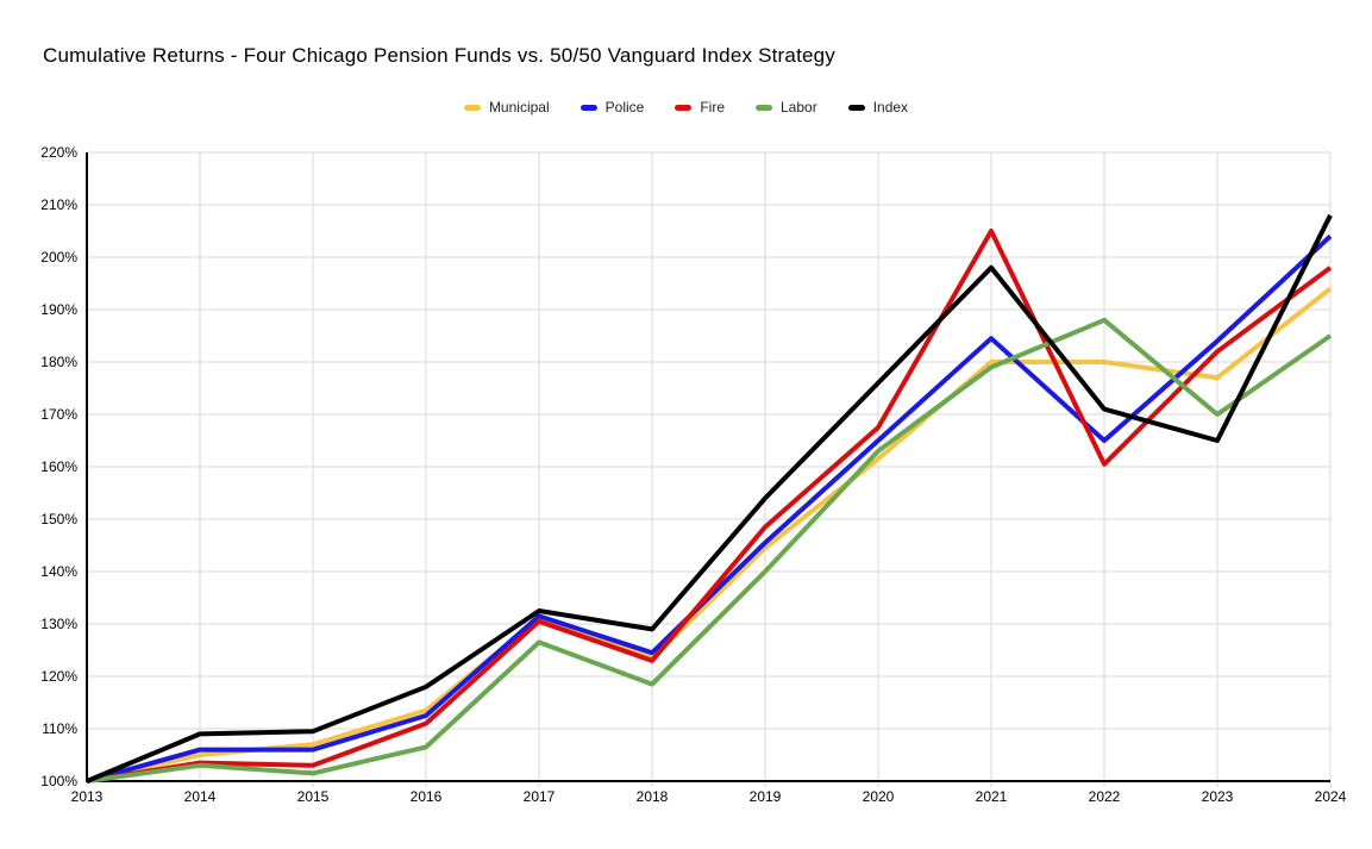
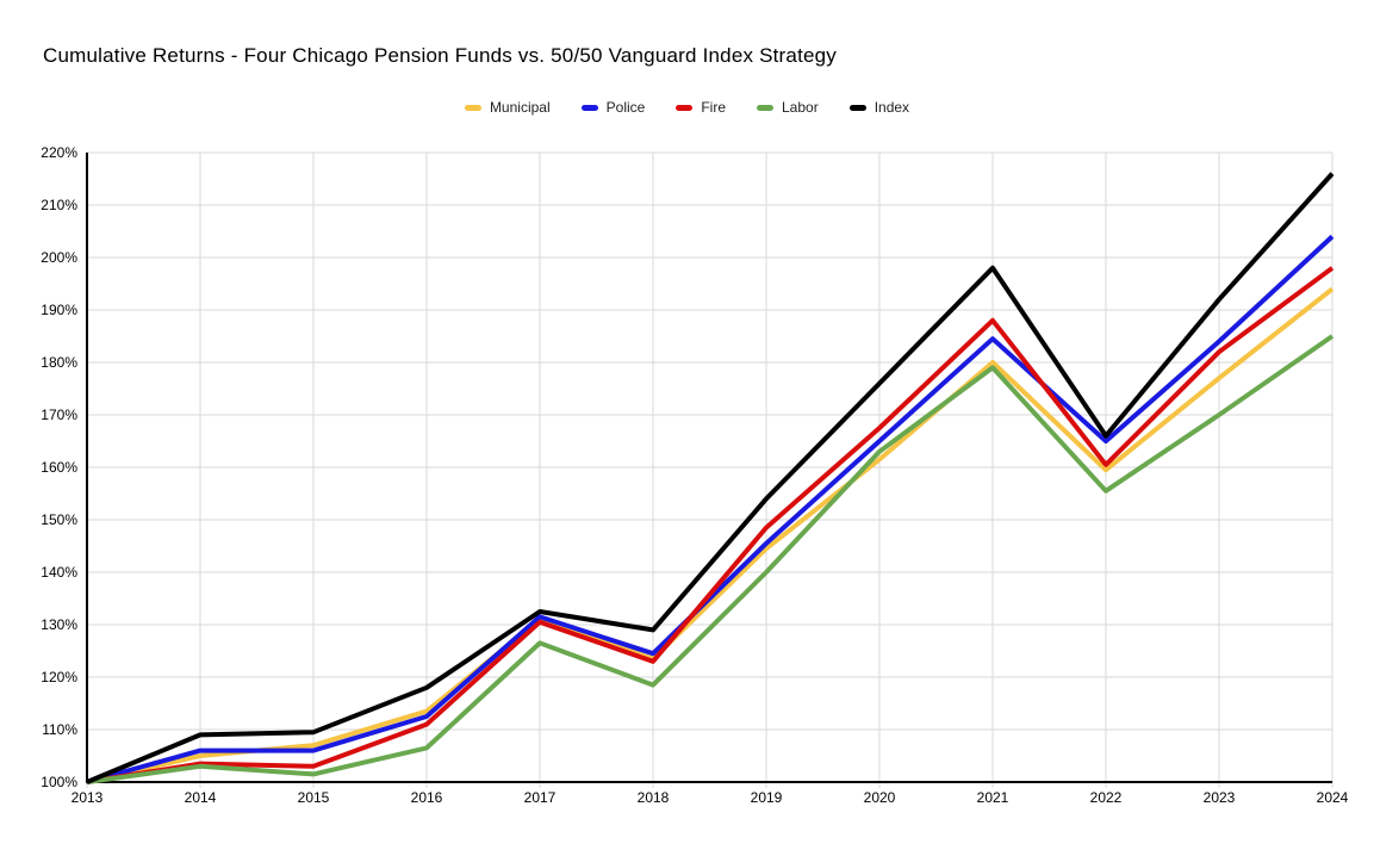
Fire/2021: 205% -> 188%
Municipal/2022: 180% -> 160%
Labor/2022: 188% -> 156%
Index/2022: 171% -> 166%
Index/2023: 165% -> 192%
Index/2024: 208% -> 216%
